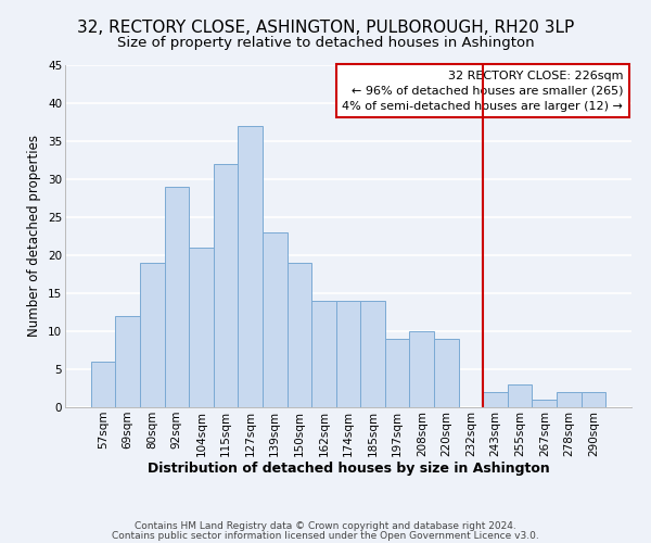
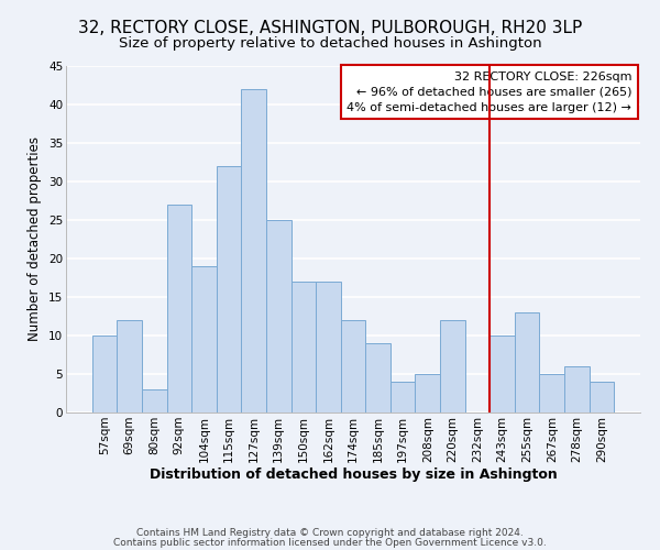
57sqm: 6 -> 10
80sqm: 19 -> 3
92sqm: 29 -> 27
104sqm: 21 -> 19
127sqm: 37 -> 42
139sqm: 23 -> 25
150sqm: 19 -> 17
162sqm: 14 -> 17
174sqm: 14 -> 12
185sqm: 14 -> 9
197sqm: 9 -> 4
208sqm: 10 -> 5
220sqm: 9 -> 12
243sqm: 2 -> 10
255sqm: 3 -> 13
267sqm: 1 -> 5
278sqm: 2 -> 6
290sqm: 2 -> 4
